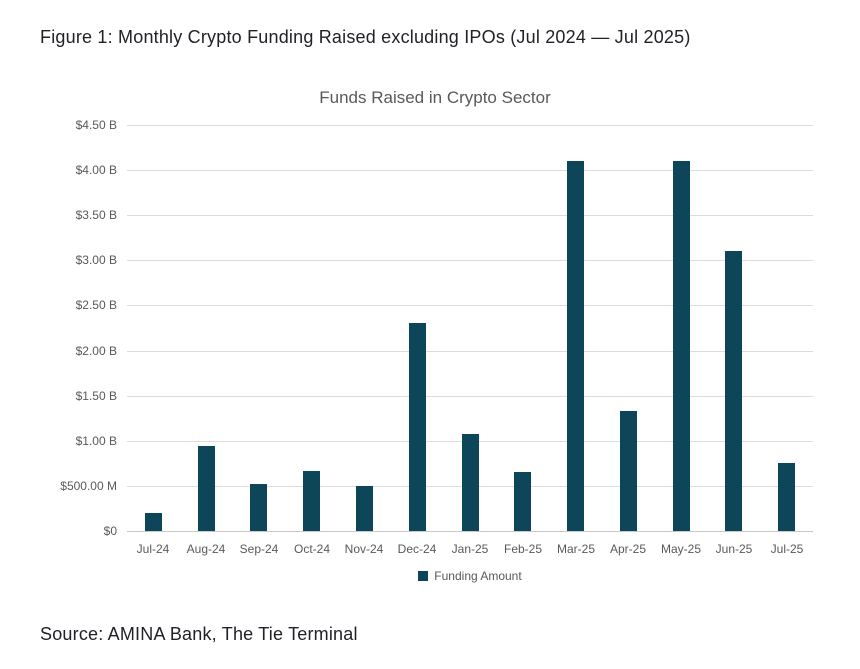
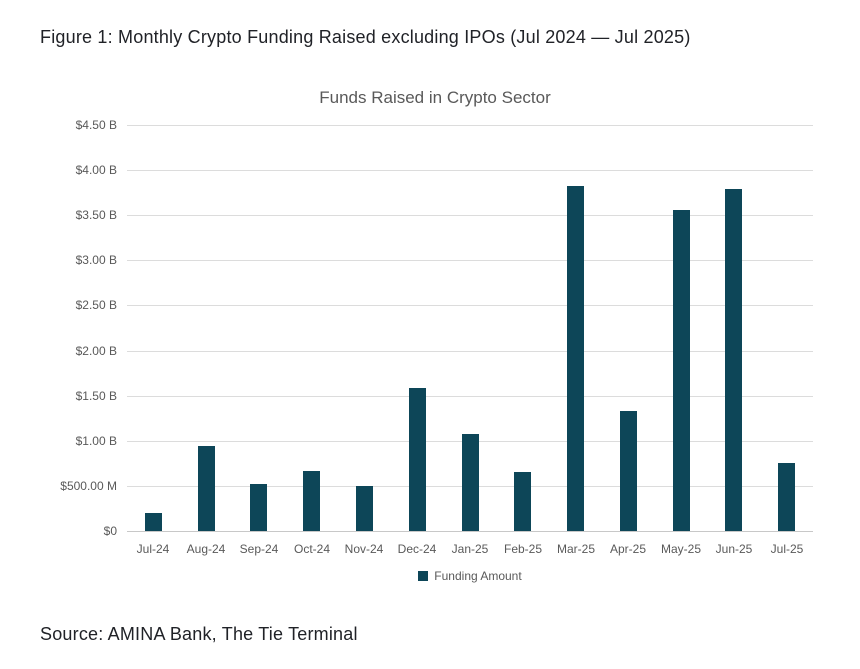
Dec-24: $2.3B -> $1.6B
Mar-25: $4.1B -> $3.8B
May-25: $4.1B -> $3.6B
Jun-25: $3.1B -> $3.8B
